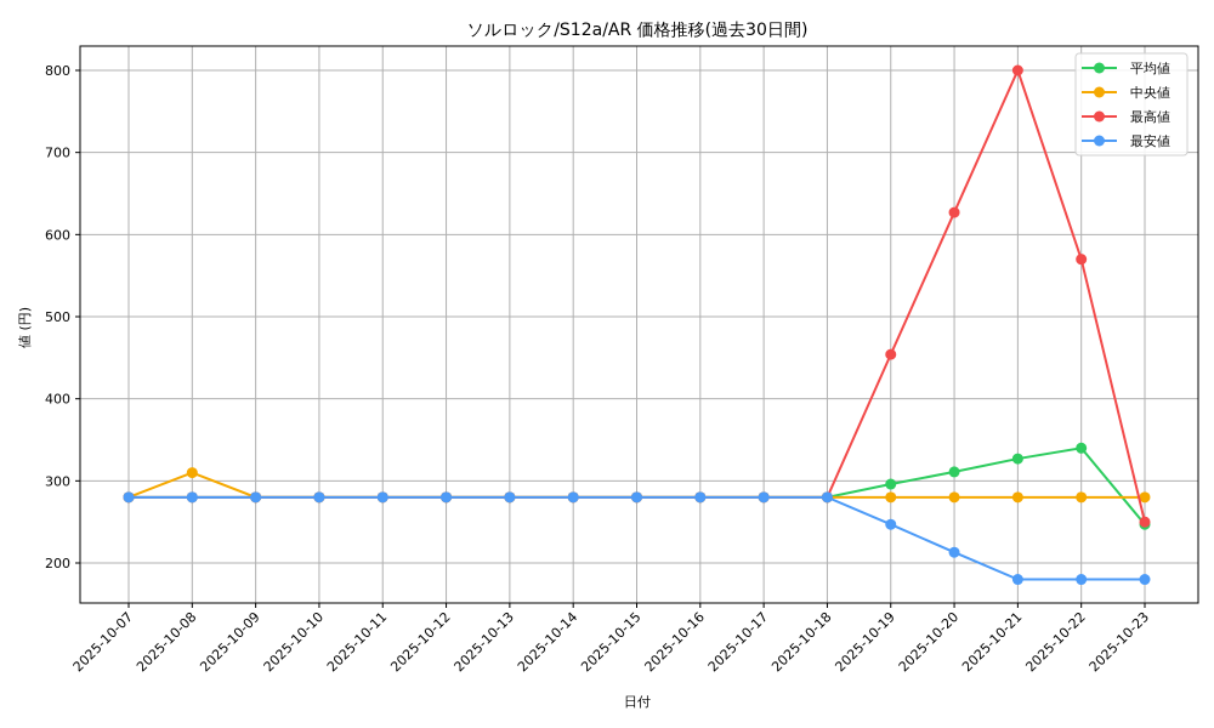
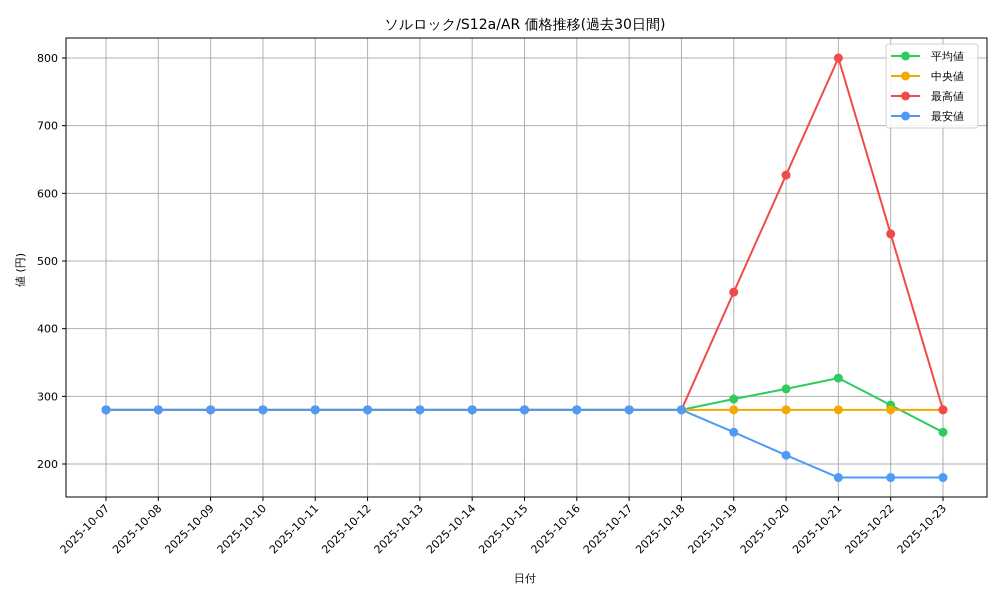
中央値/2025-10-08: 310 -> 280
平均値/2025-10-22: 340 -> 290
最高値/2025-10-22: 570 -> 540
最高値/2025-10-23: 250 -> 280
